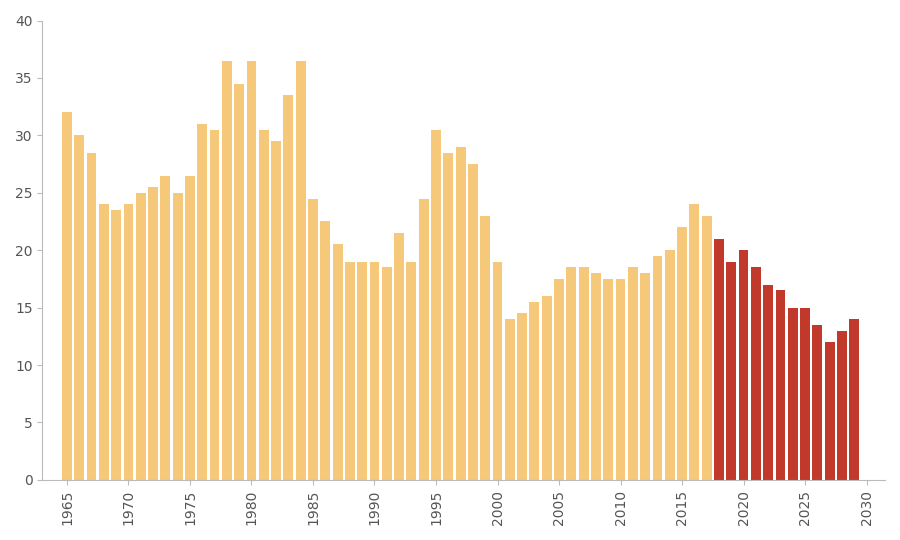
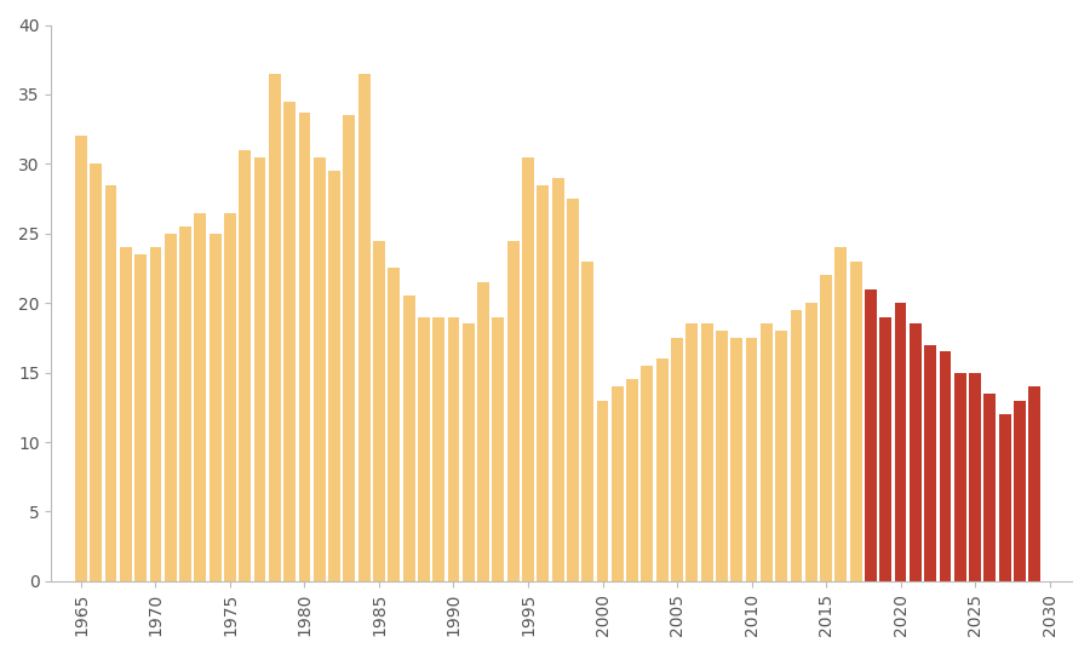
1980: 36.5 -> 33.7
2000: 19.0 -> 13.0
